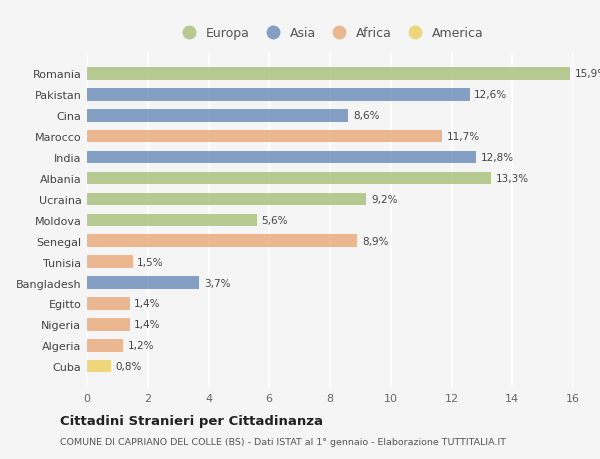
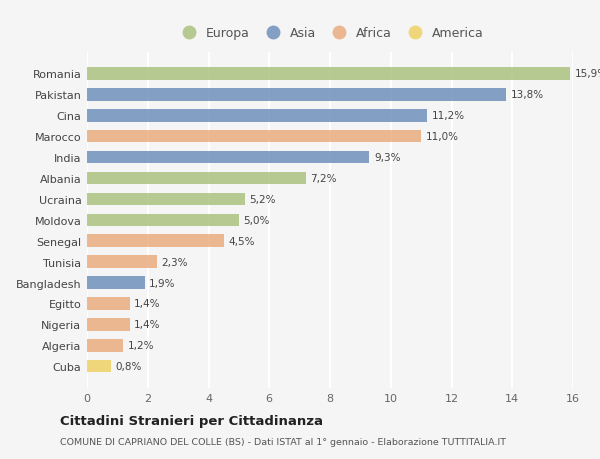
Pakistan: 12,6% -> 13,8%
Cina: 8,6% -> 11,2%
Marocco: 11,7% -> 11,0%
India: 12,8% -> 9,3%
Albania: 13,3% -> 7,2%
Ucraina: 9,2% -> 5,2%
Moldova: 5,6% -> 5,0%
Senegal: 8,9% -> 4,5%
Tunisia: 1,5% -> 2,3%
Bangladesh: 3,7% -> 1,9%
